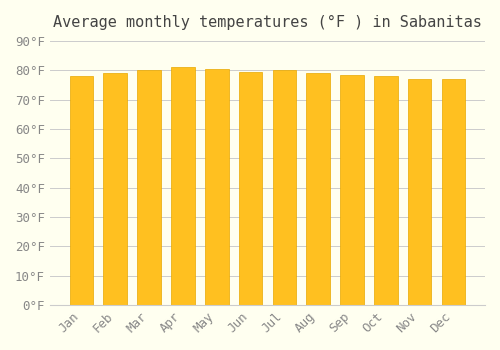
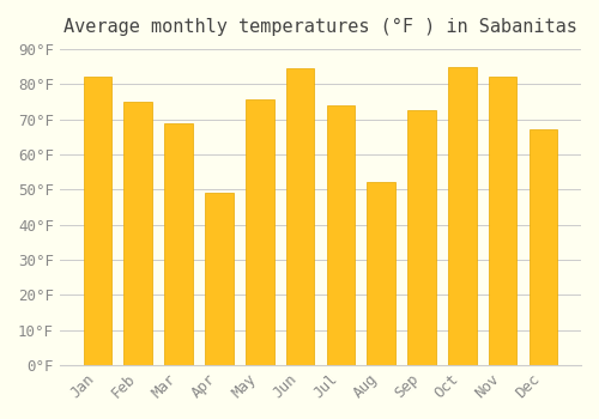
Jan: 78.0°F -> 82.0°F
Feb: 79.0°F -> 75.0°F
Mar: 80.0°F -> 69.0°F
Apr: 81.0°F -> 49.0°F
May: 80.5°F -> 75.5°F
Jun: 79.5°F -> 84.5°F
Jul: 80.0°F -> 74.0°F
Aug: 79.0°F -> 52.0°F
Sep: 78.5°F -> 72.5°F
Oct: 78.0°F -> 85.0°F
Nov: 77.0°F -> 82.0°F
Dec: 77.0°F -> 67.0°F
